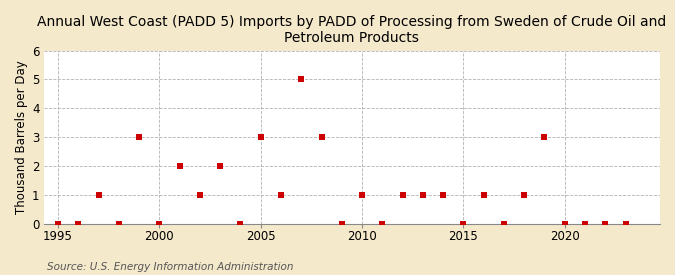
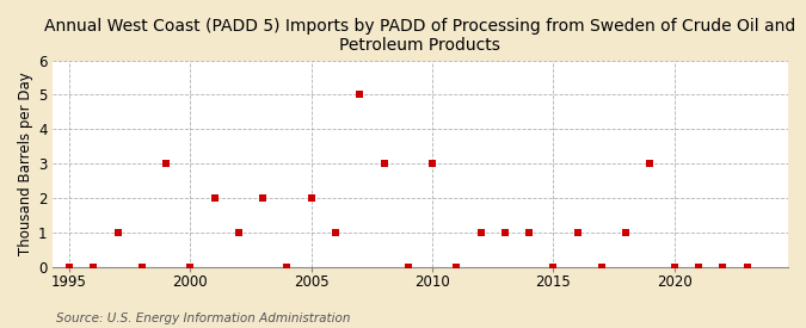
2005: 3 -> 2
2010: 1 -> 3
